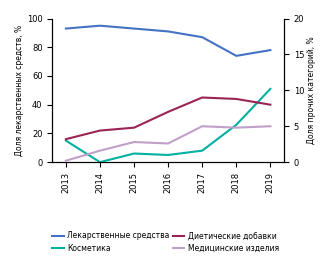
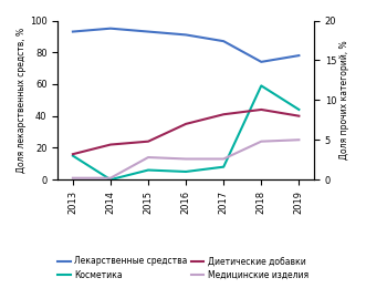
Медицинские изделия/2014: 1.6 -> 0.2
Диетические добавки/2017: 9.0 -> 8.2
Медицинские изделия/2017: 5.0 -> 2.6
Косметика/2018: 5.2 -> 11.8
Косметика/2019: 10.2 -> 8.8
